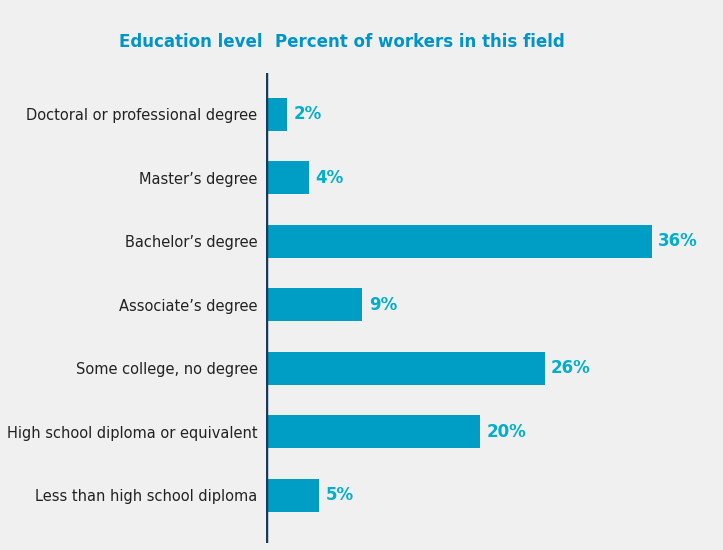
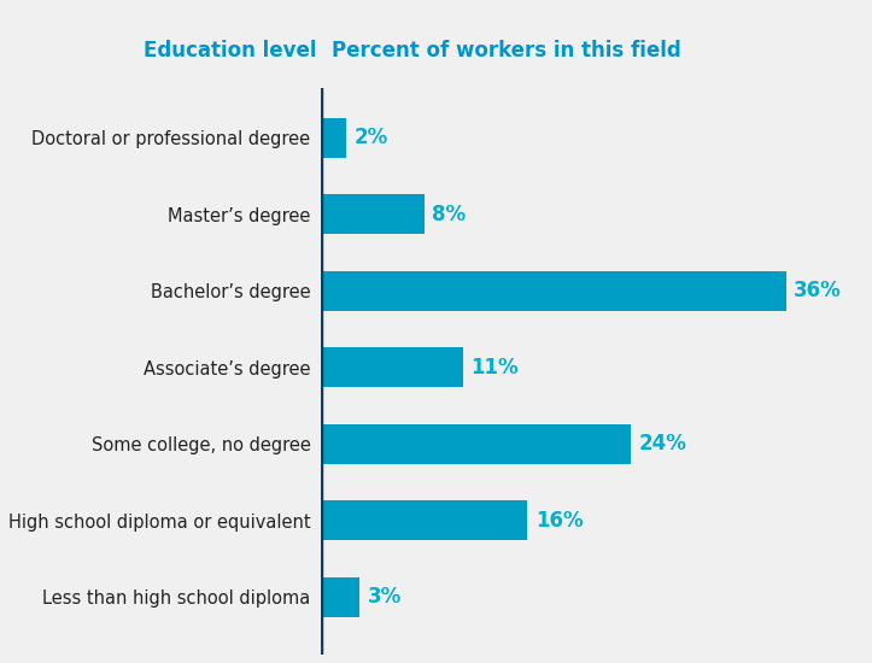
Master’s degree: 4% -> 8%
Associate’s degree: 9% -> 11%
Some college, no degree: 26% -> 24%
High school diploma or equivalent: 20% -> 16%
Less than high school diploma: 5% -> 3%
